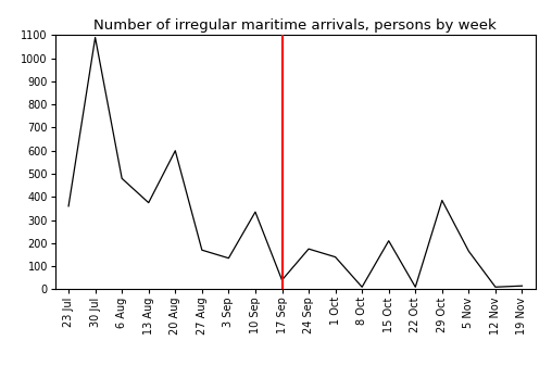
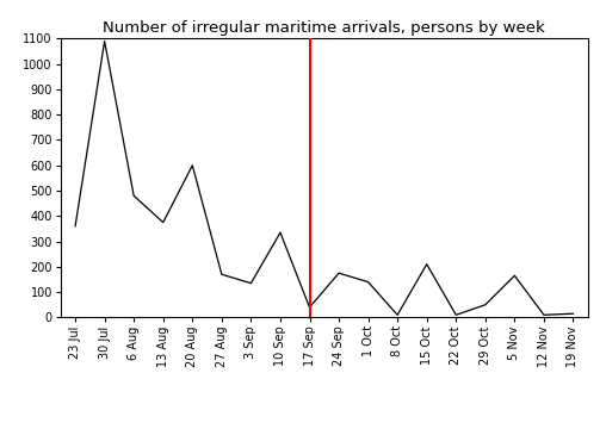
29 Oct: 385 -> 50
